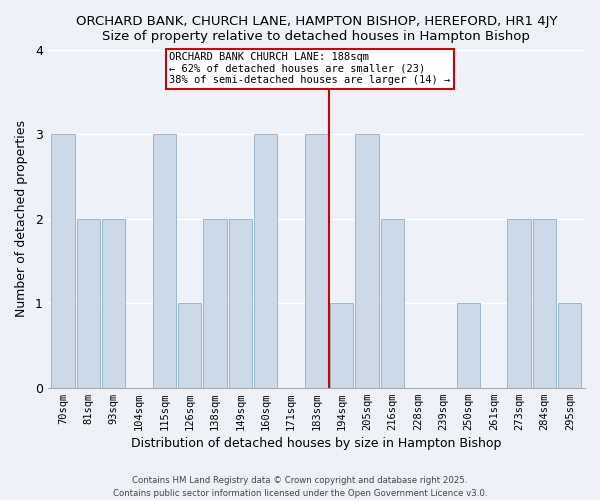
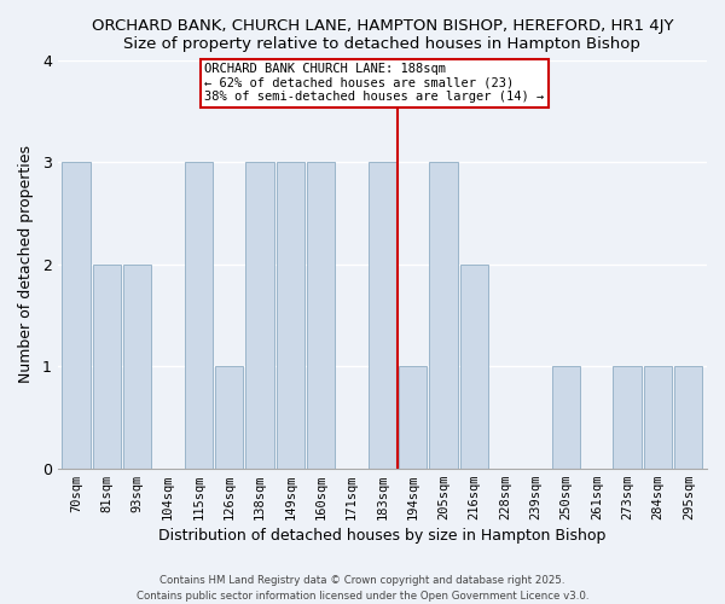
138sqm: 2 -> 3
149sqm: 2 -> 3
273sqm: 2 -> 1
284sqm: 2 -> 1
